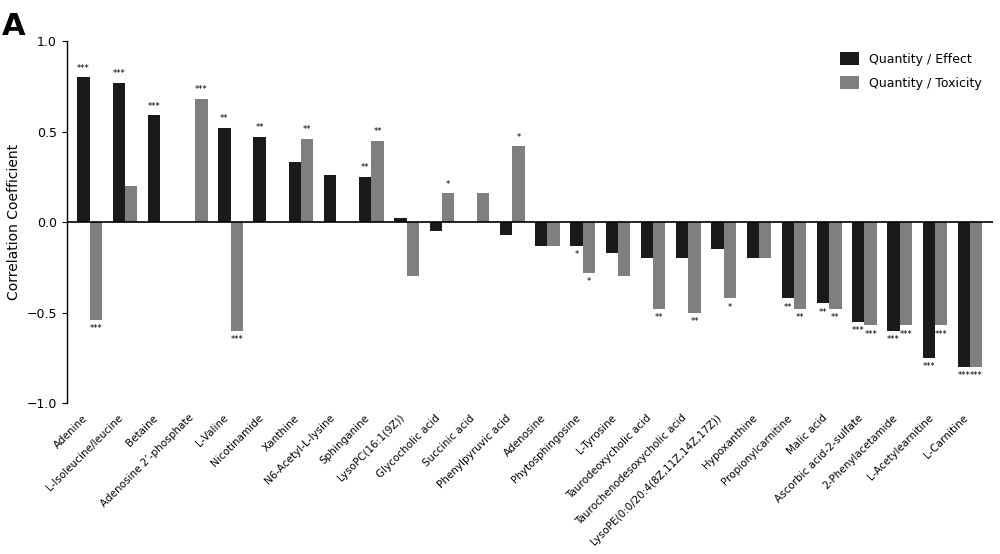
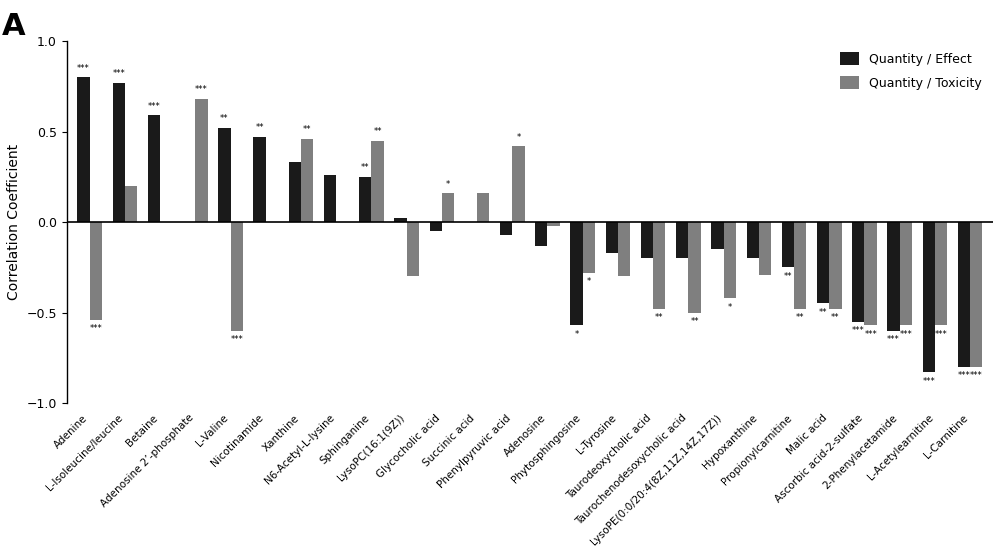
Quantity / Toxicity/Adenosine: -0.13 -> -0.02
Quantity / Effect/Phytosphingosine: -0.13 -> -0.57
Quantity / Toxicity/Hypoxanthine: -0.20 -> -0.29
Quantity / Effect/Propionylcarnitine: -0.42 -> -0.25
Quantity / Effect/L-Acetylearnitine: -0.75 -> -0.83
